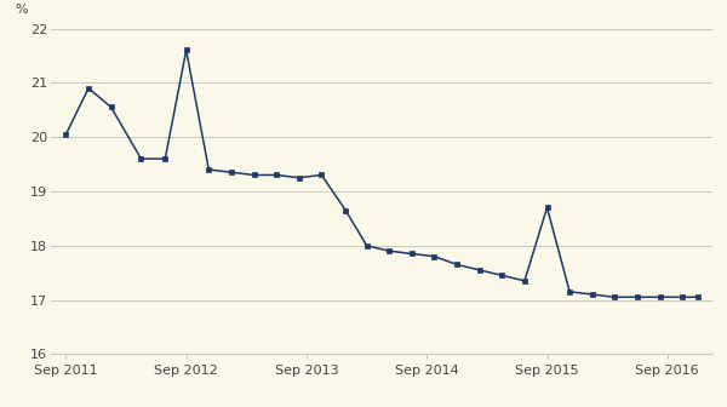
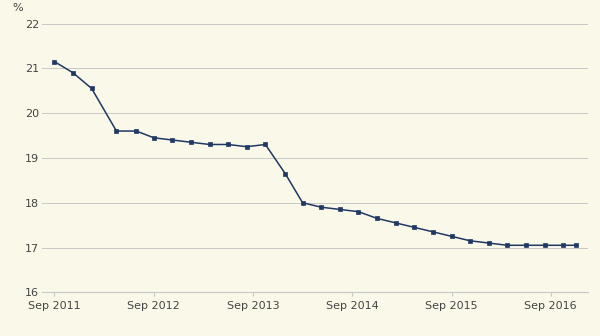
Sep 2011: 20.05 -> 21.15
Sep 2012: 21.60 -> 19.45
Sep 2015: 18.70 -> 17.25
